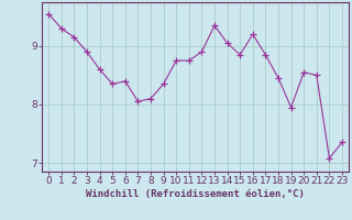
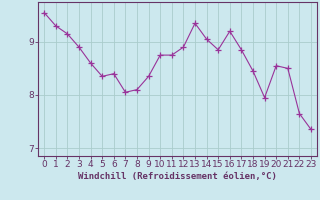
22: 7.08 -> 7.65
